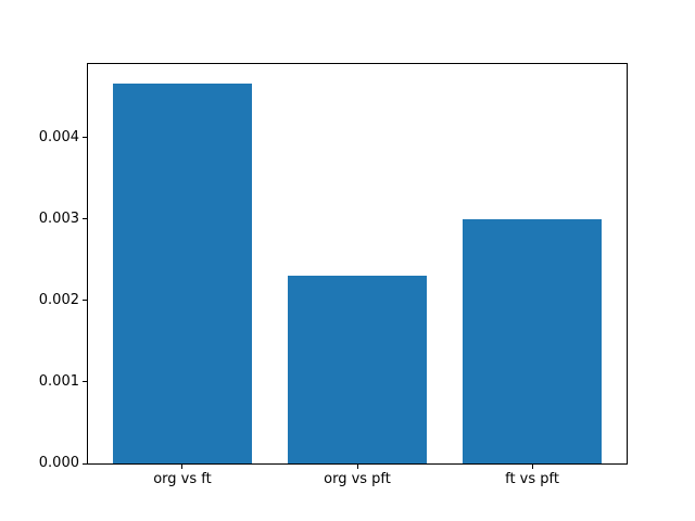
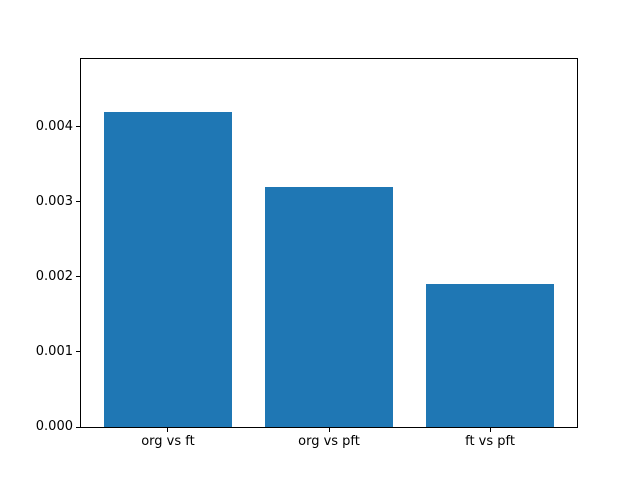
org vs ft: 0.0047 -> 0.0042
org vs pft: 0.0023 -> 0.0032
ft vs pft: 0.0030 -> 0.0019
